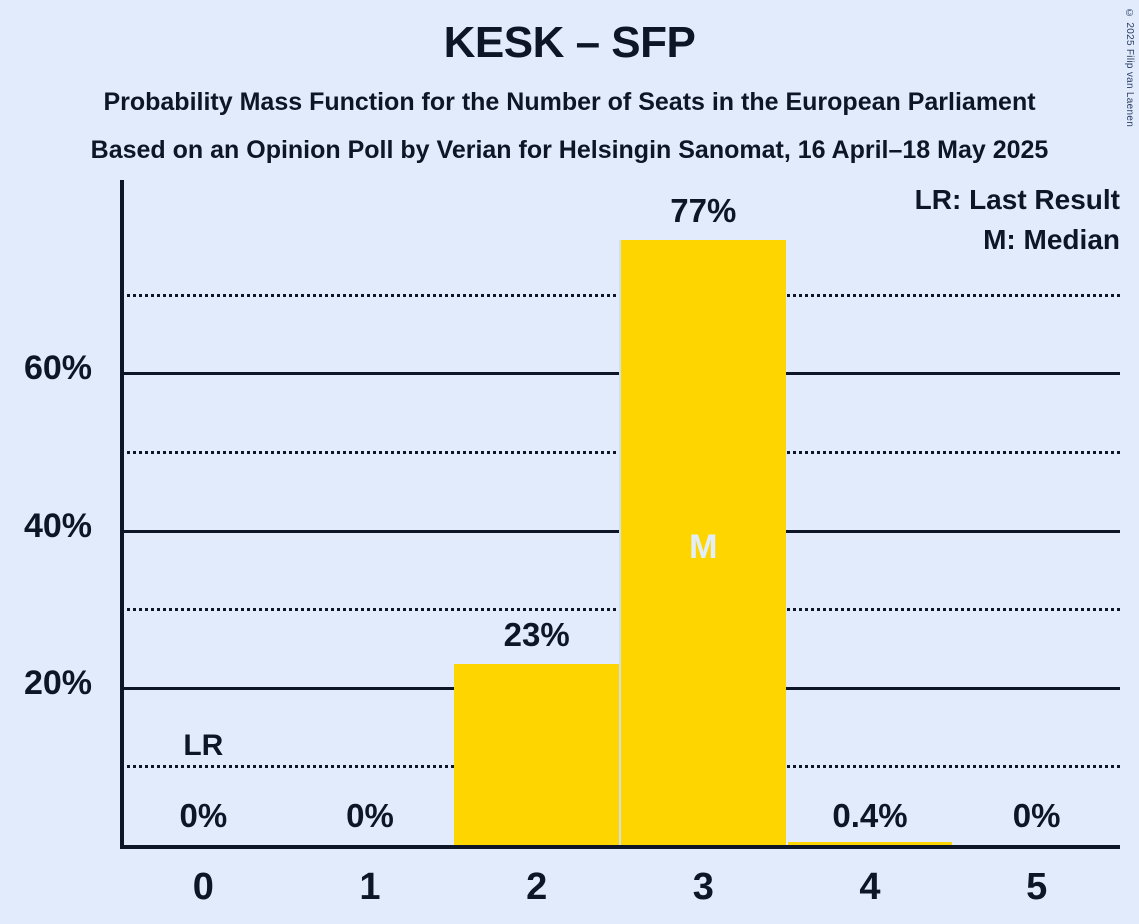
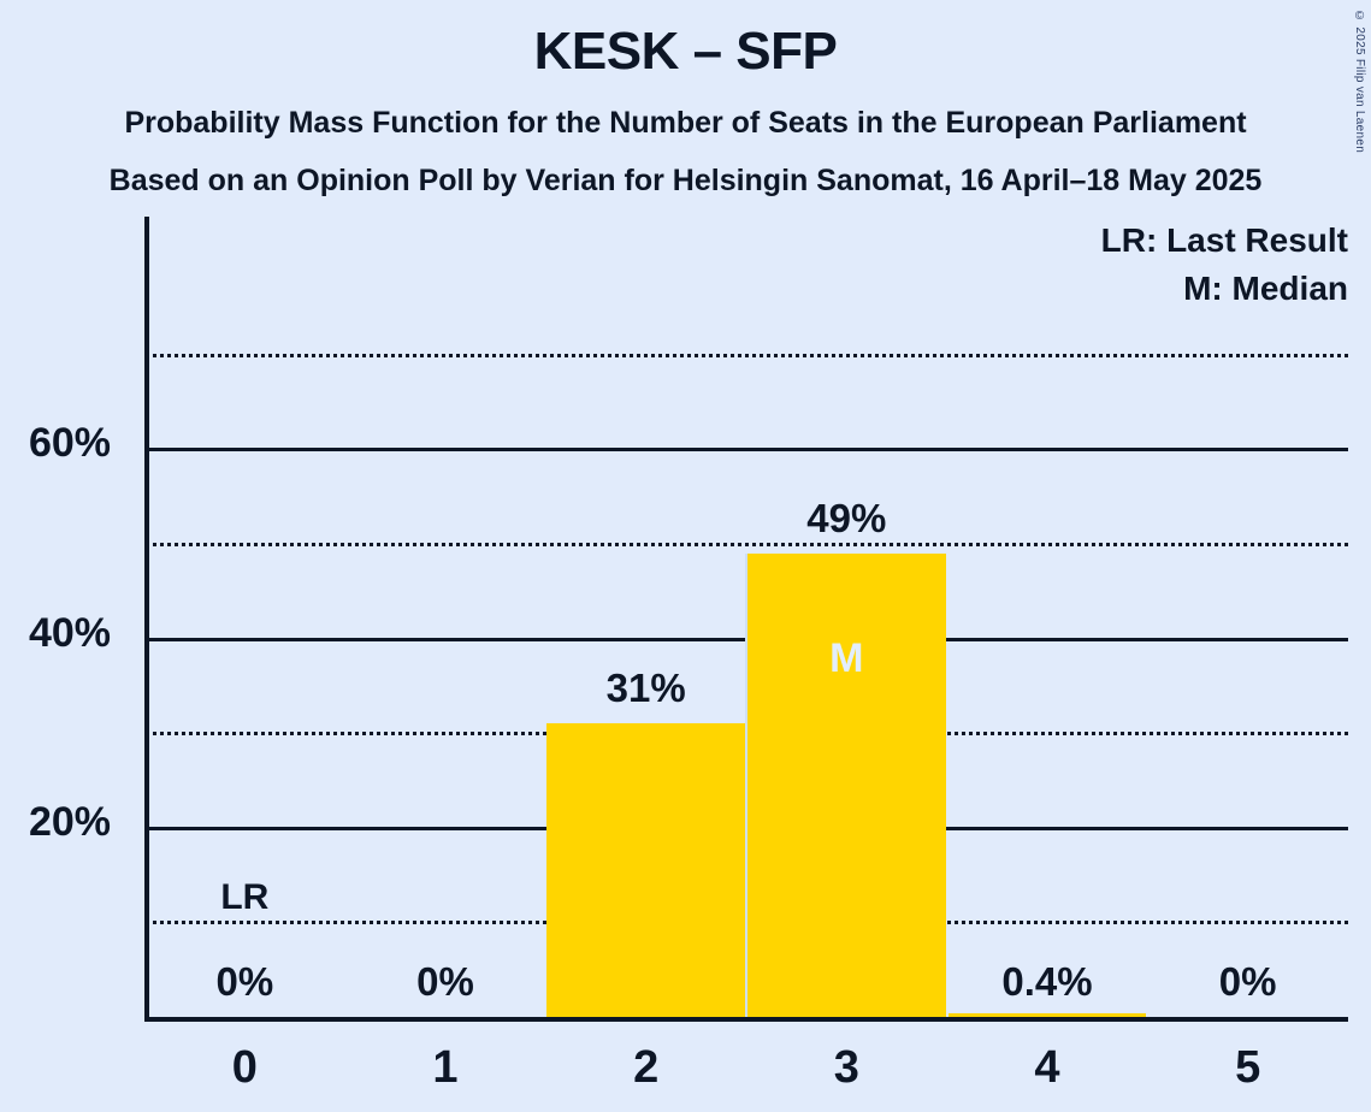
2: 23% -> 31%
3: 77% -> 49%
